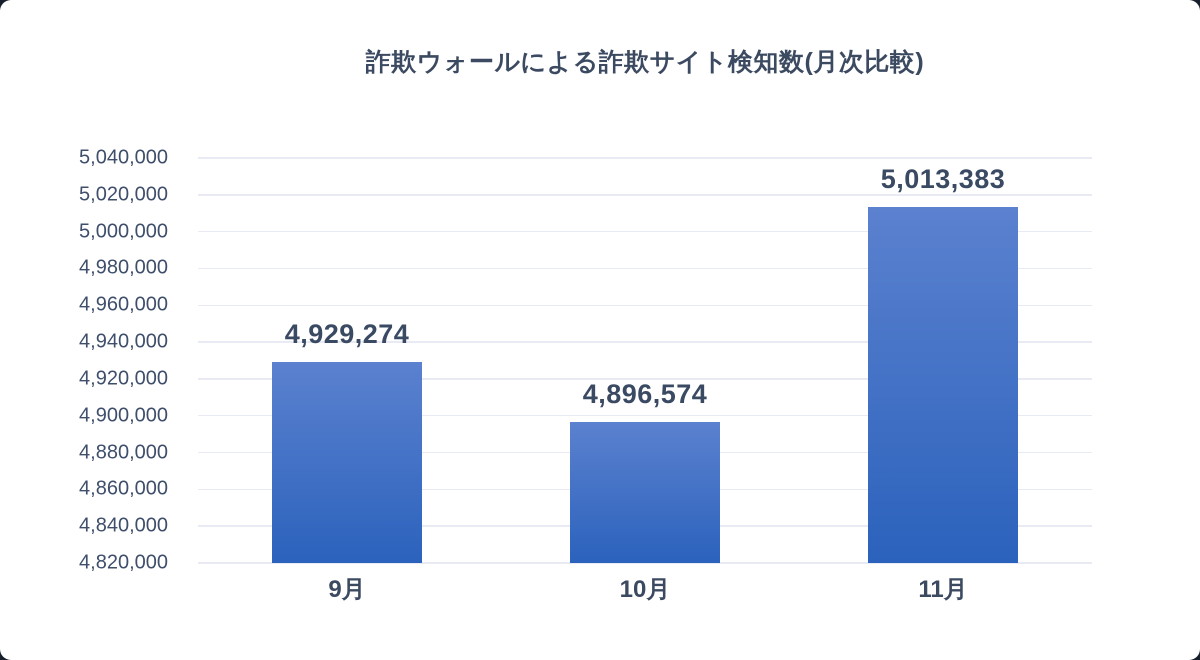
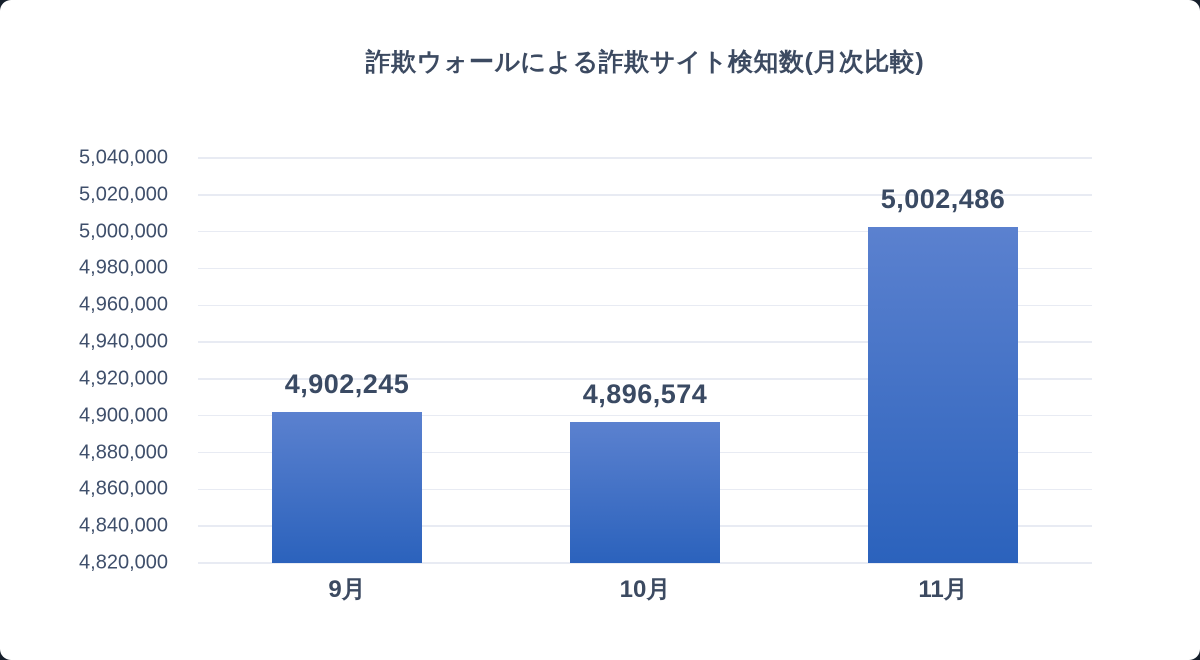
9月: 4,929,274 -> 4,902,245
11月: 5,013,383 -> 5,002,486
